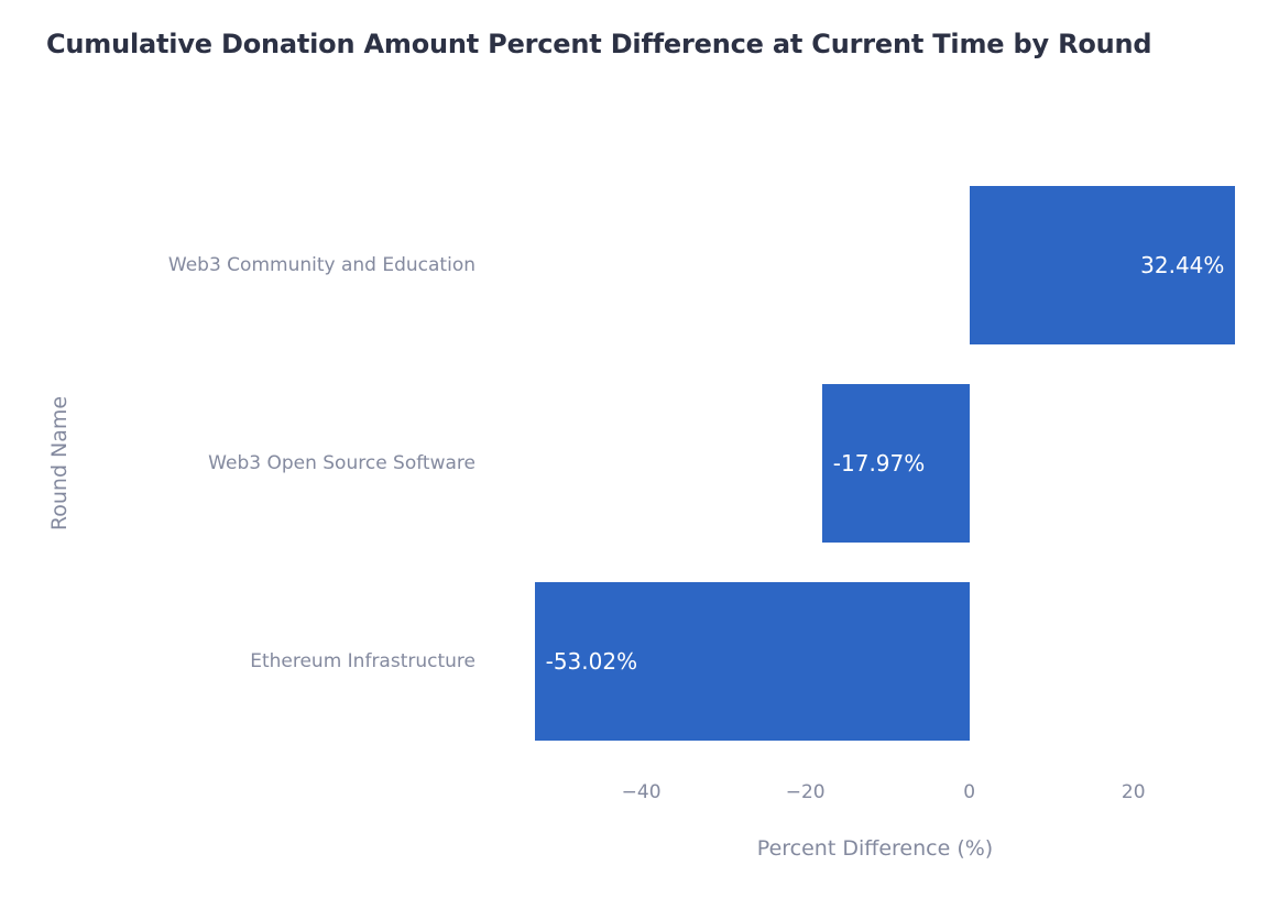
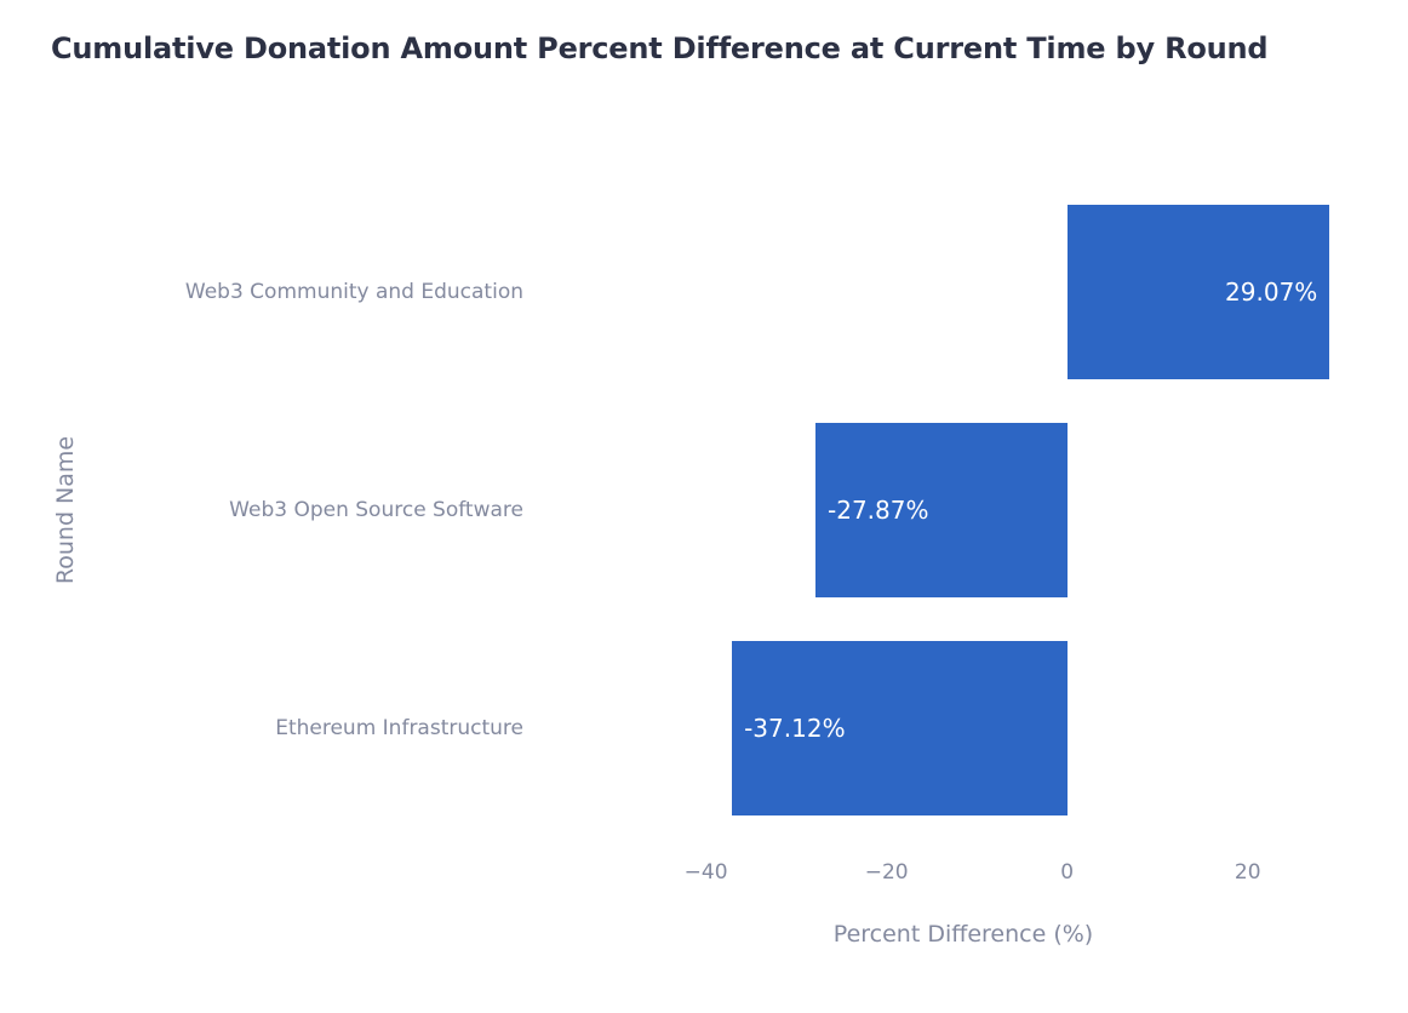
Web3 Community and Education: 32.44% -> 29.07%
Web3 Open Source Software: -17.97% -> -27.87%
Ethereum Infrastructure: -53.02% -> -37.12%
